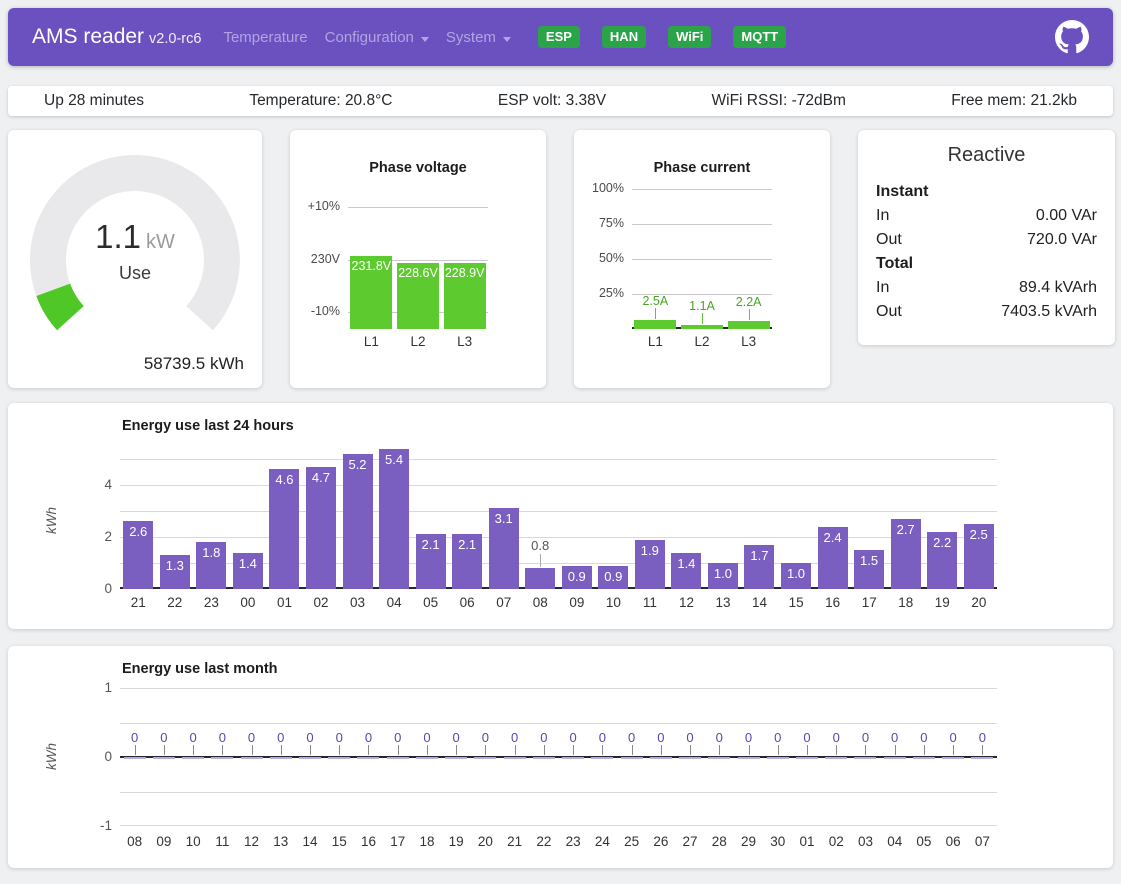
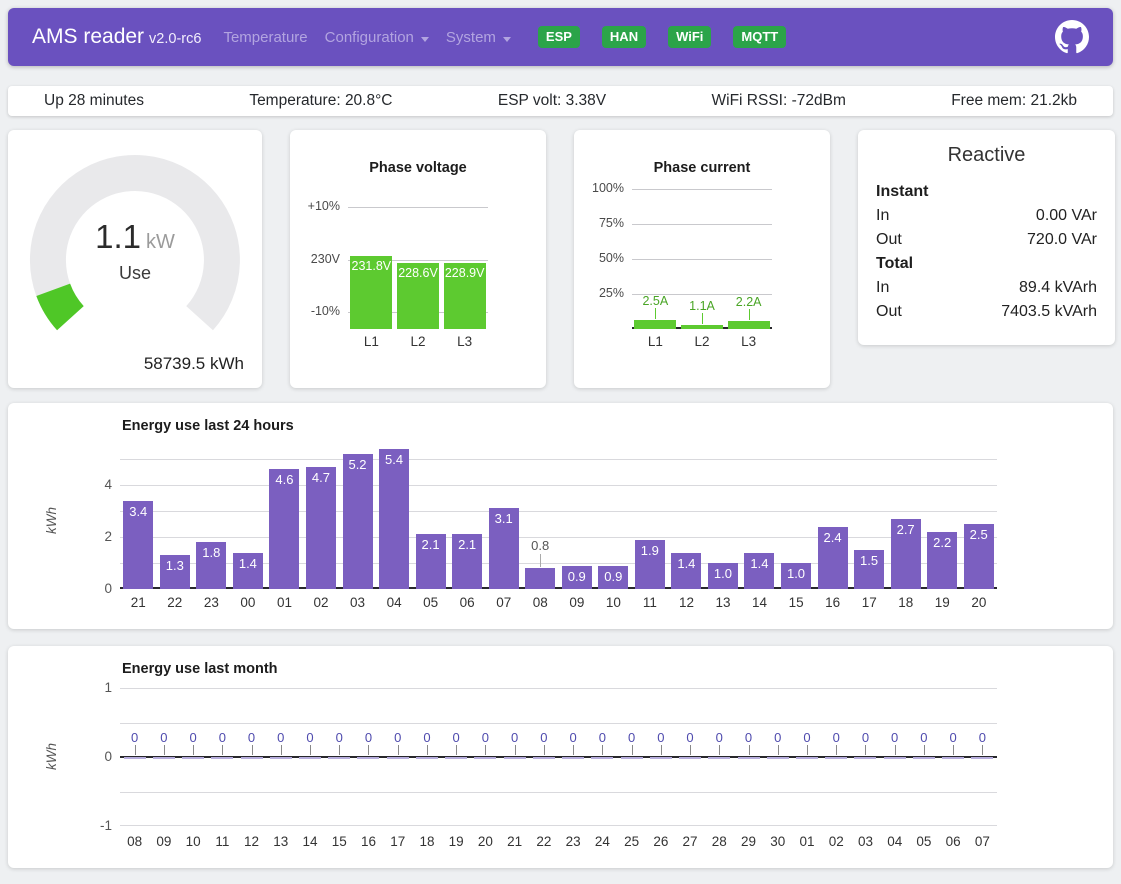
Energy use last 24 hours/21: 2.6 -> 3.4
Energy use last 24 hours/14: 1.7 -> 1.4
